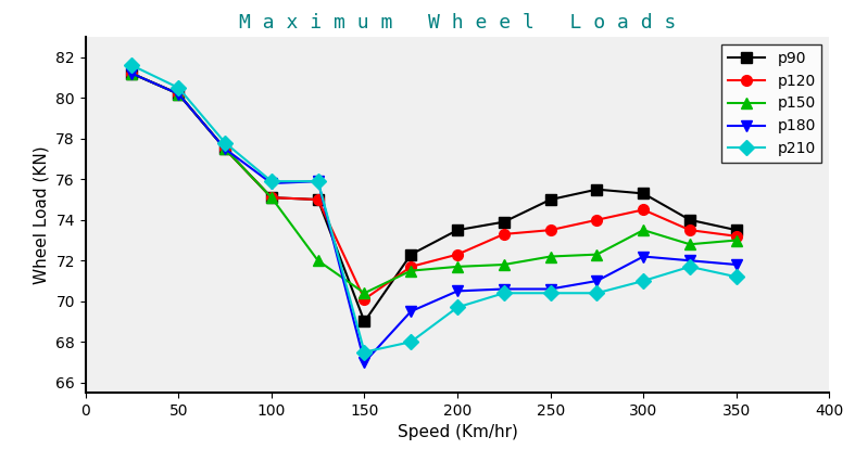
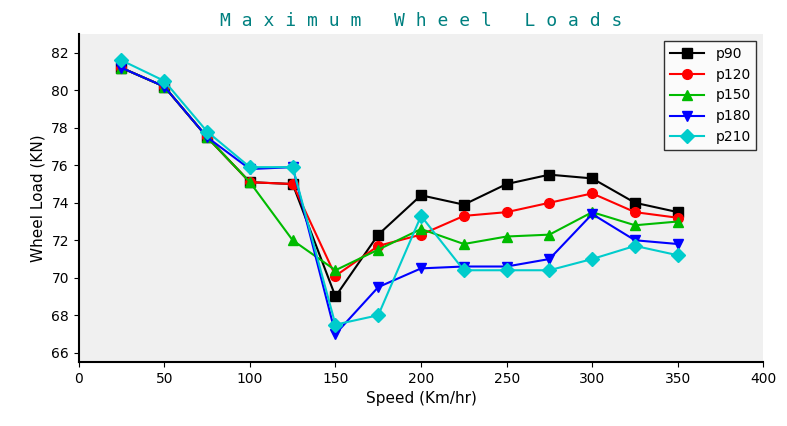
p90/200: 73.5 -> 74.4
p150/200: 71.7 -> 72.6
p210/200: 69.7 -> 73.3
p180/300: 72.2 -> 73.4
